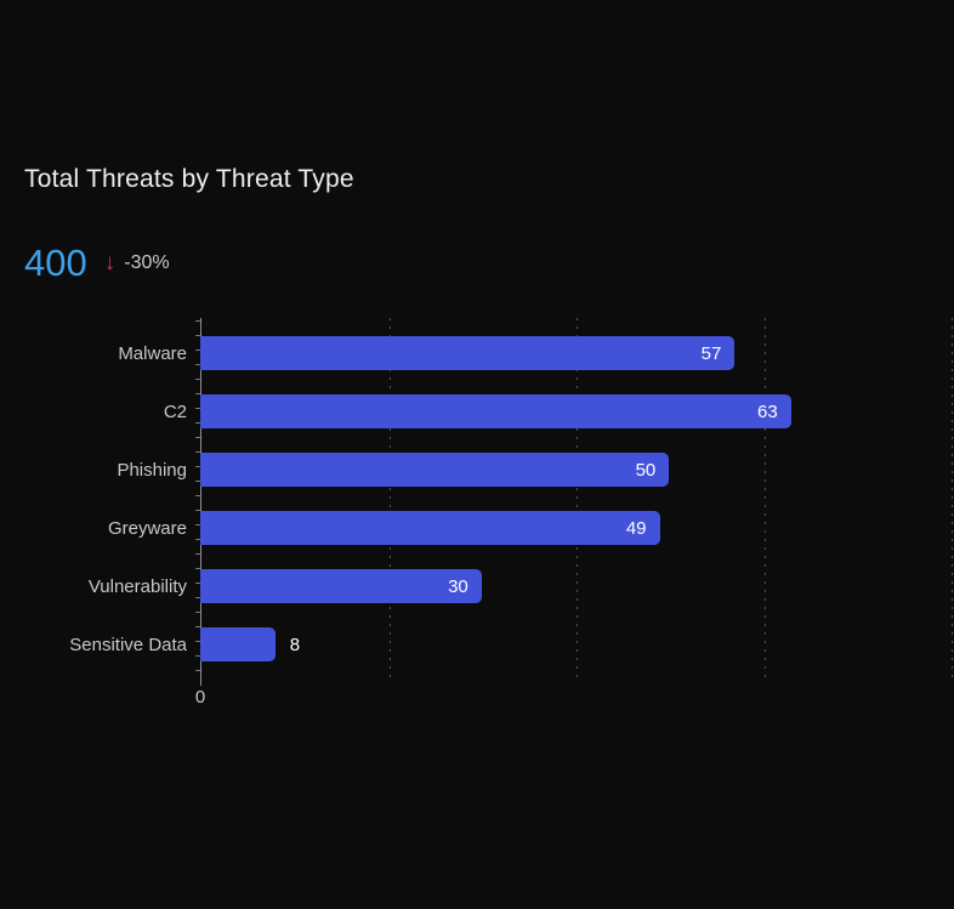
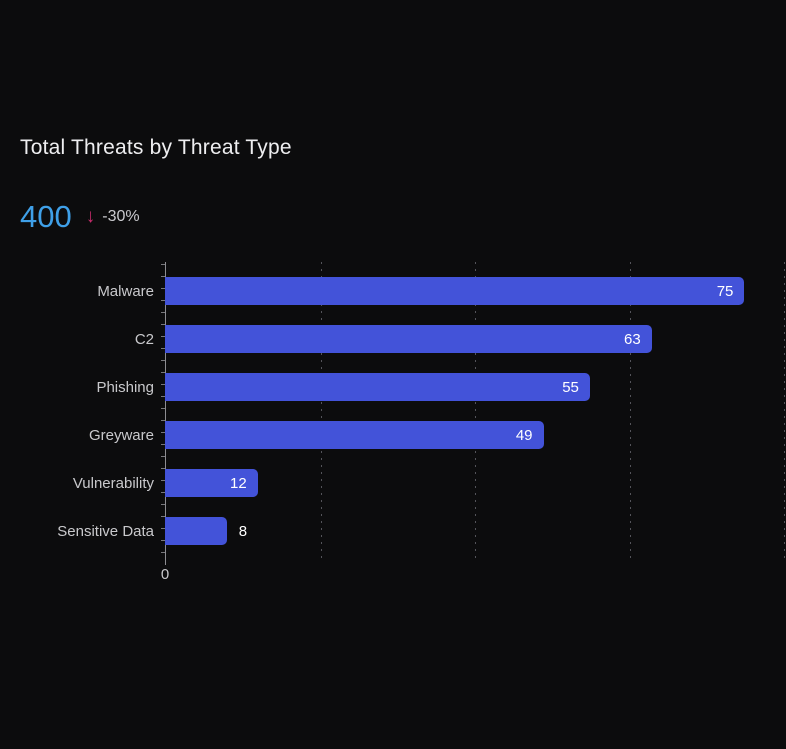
Malware: 57 -> 75
Phishing: 50 -> 55
Vulnerability: 30 -> 12
